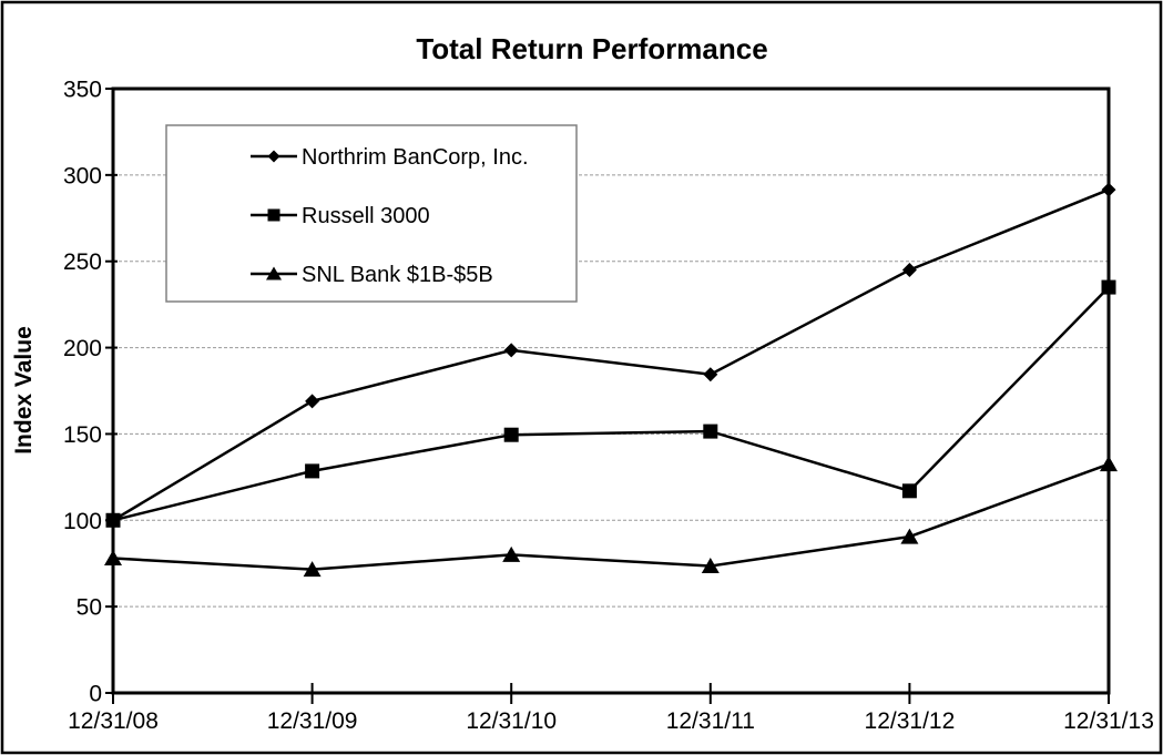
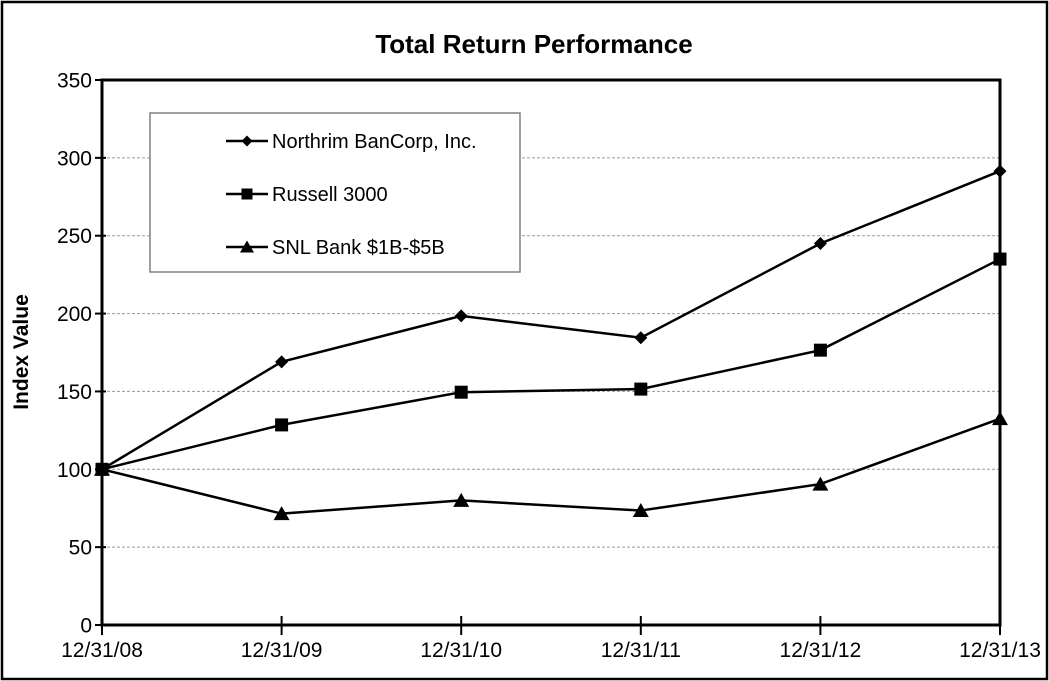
SNL Bank $1B-$5B/12/31/08: 78 -> 100
Russell 3000/12/31/12: 117 -> 176
